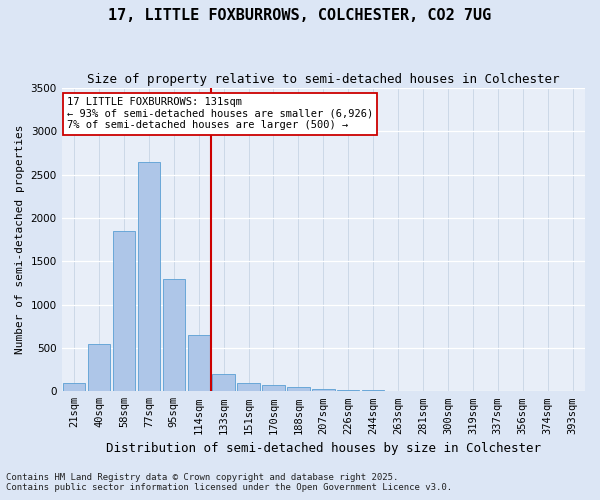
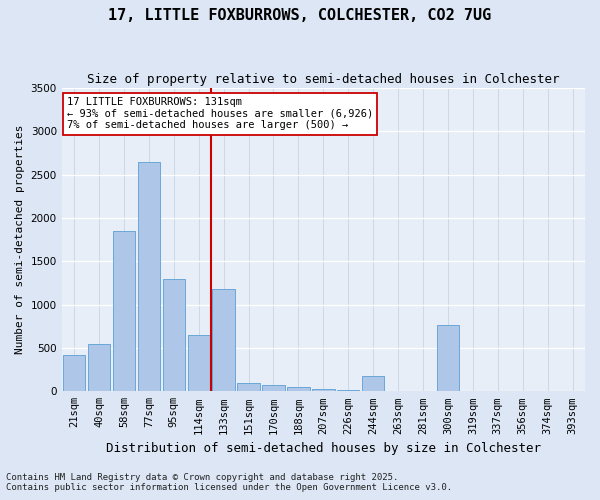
21sqm: 100 -> 420
133sqm: 200 -> 1180
244sqm: 10 -> 180
300sqm: 0 -> 760
